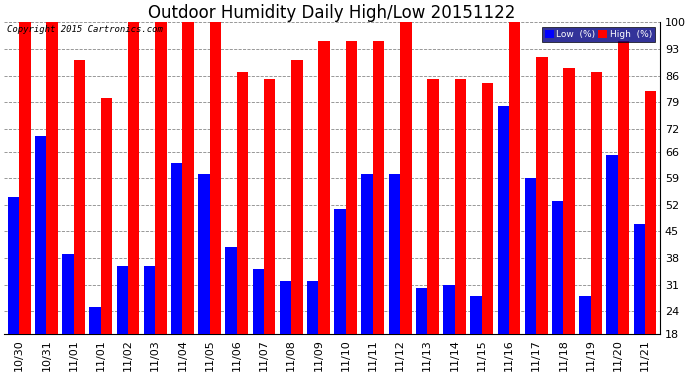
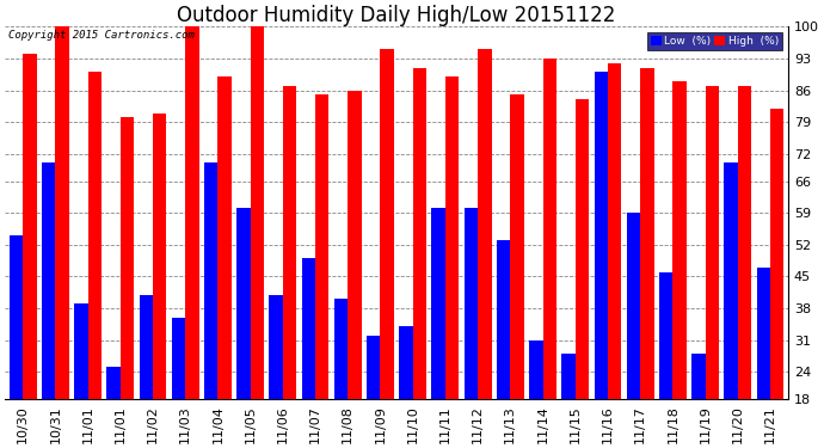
High (%)/10/30: 100 -> 94
Low (%)/11/02: 36 -> 41
High (%)/11/02: 100 -> 81
Low (%)/11/04: 63 -> 70
High (%)/11/04: 100 -> 89
Low (%)/11/07: 35 -> 49
Low (%)/11/08: 32 -> 40
High (%)/11/08: 90 -> 86
Low (%)/11/10: 51 -> 34
High (%)/11/10: 95 -> 91
High (%)/11/11: 95 -> 89
High (%)/11/12: 100 -> 95
Low (%)/11/13: 30 -> 53
High (%)/11/14: 85 -> 93
Low (%)/11/16: 78 -> 90
High (%)/11/16: 100 -> 92
Low (%)/11/18: 53 -> 46
Low (%)/11/20: 65 -> 70
High (%)/11/20: 95 -> 87
